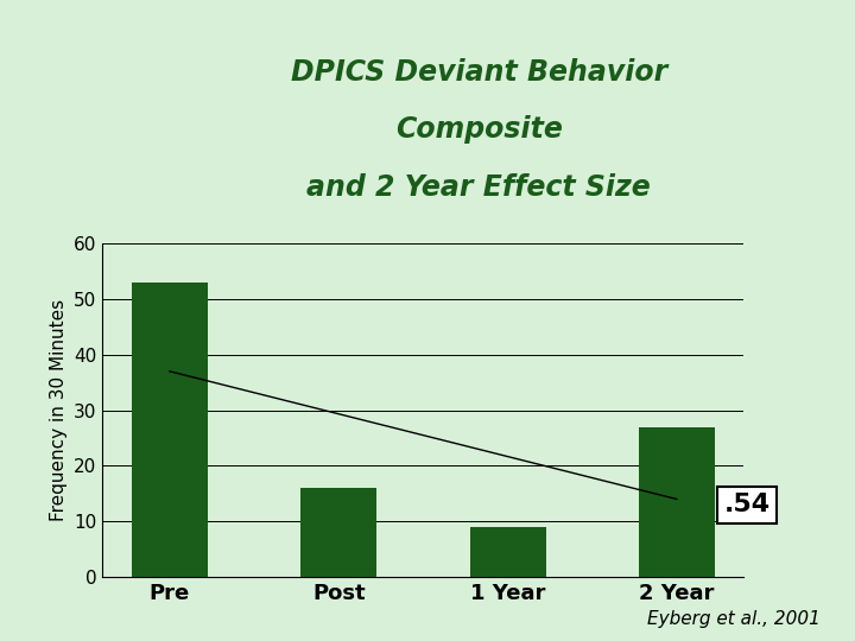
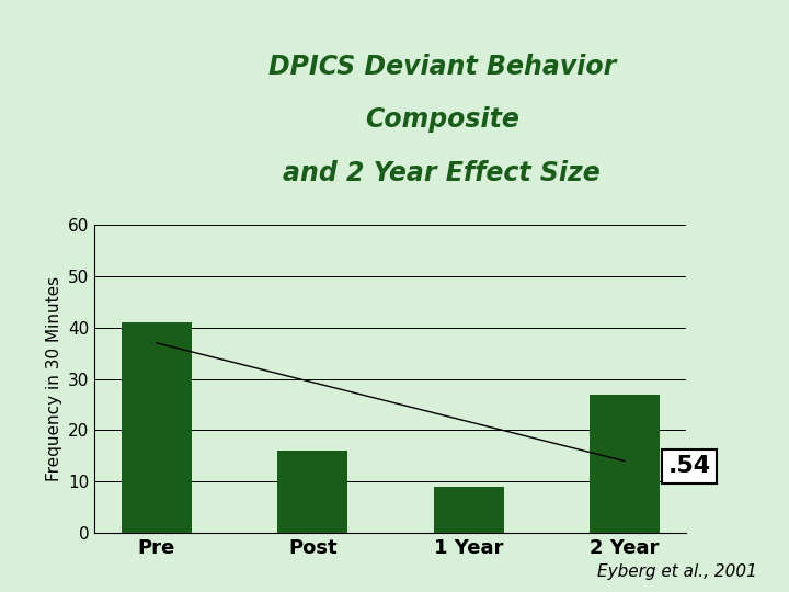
Pre: 53 -> 41
